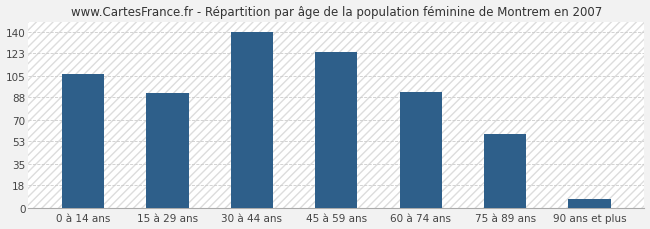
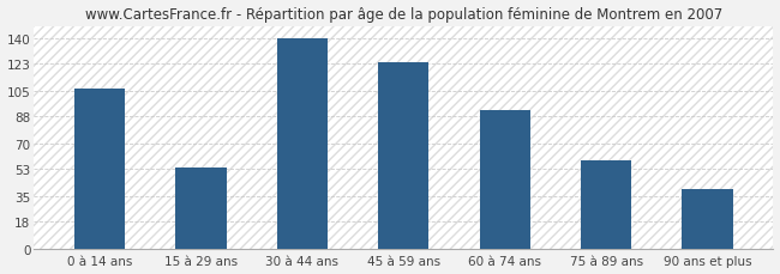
15 à 29 ans: 91 -> 54
90 ans et plus: 7 -> 40
